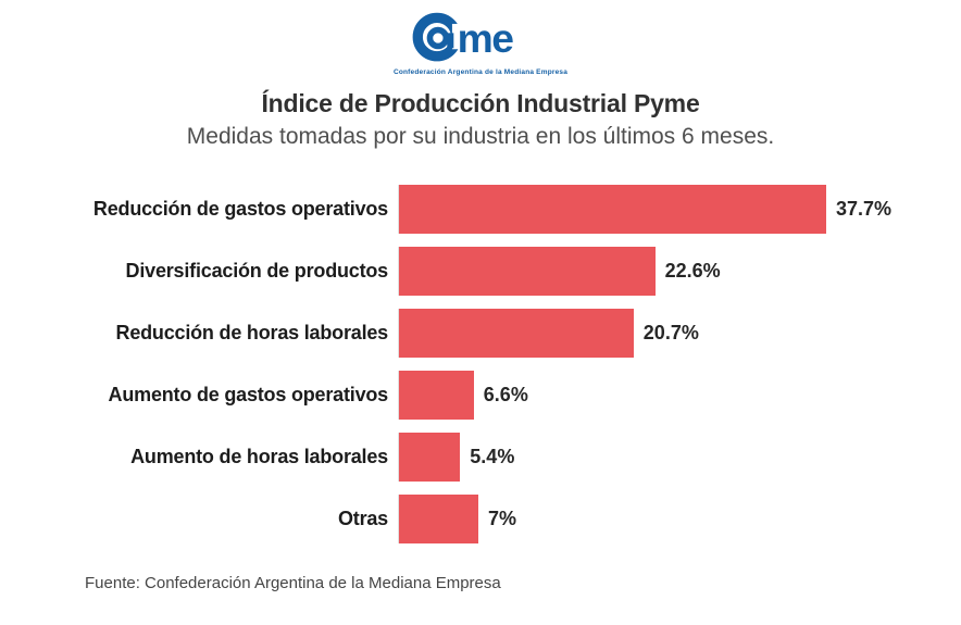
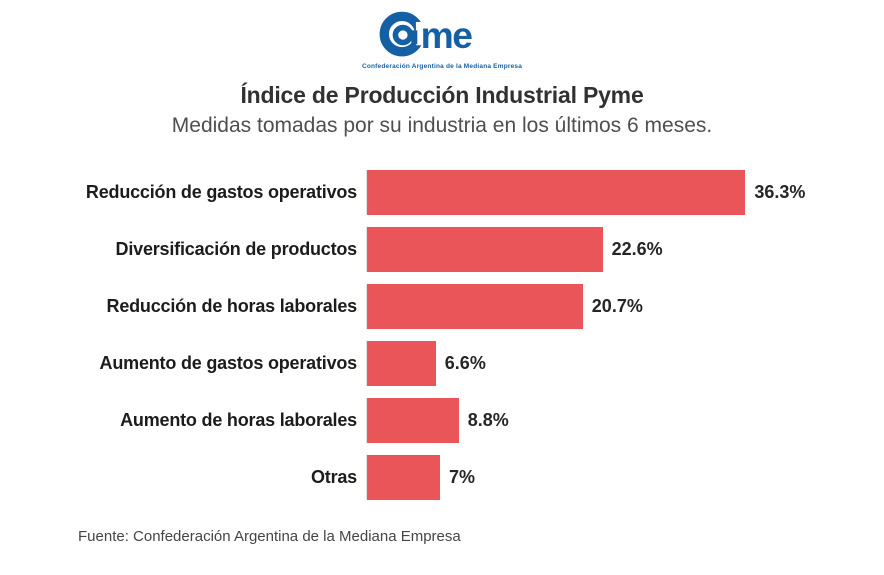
Reducción de gastos operativos: 37.7% -> 36.3%
Aumento de horas laborales: 5.4% -> 8.8%
